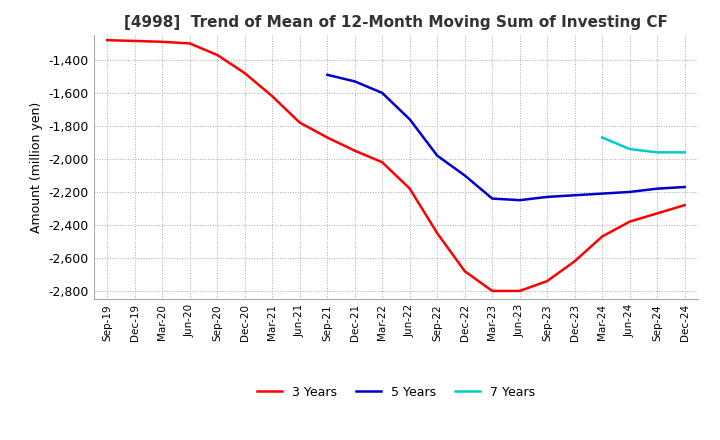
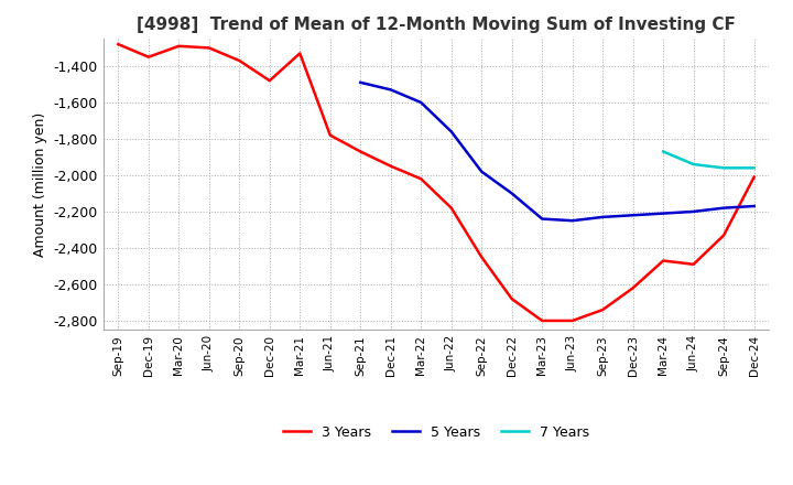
3 Years/Dec-19: -1,280 -> -1,350
3 Years/Mar-21: -1,620 -> -1,330
3 Years/Jun-24: -2,380 -> -2,490
3 Years/Dec-24: -2,280 -> -2,010
